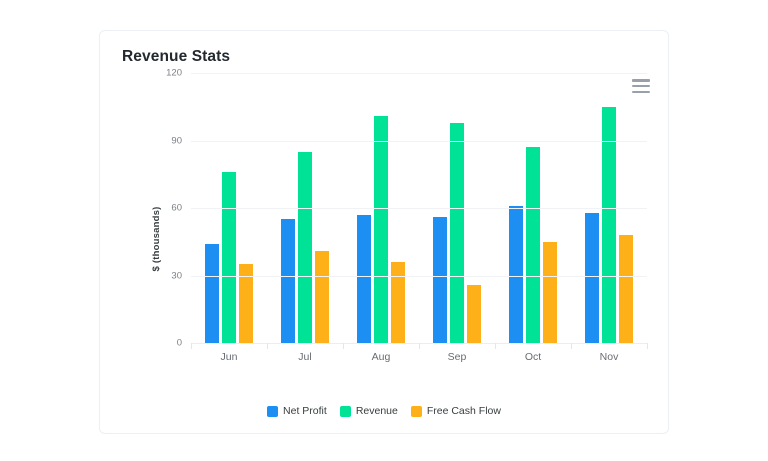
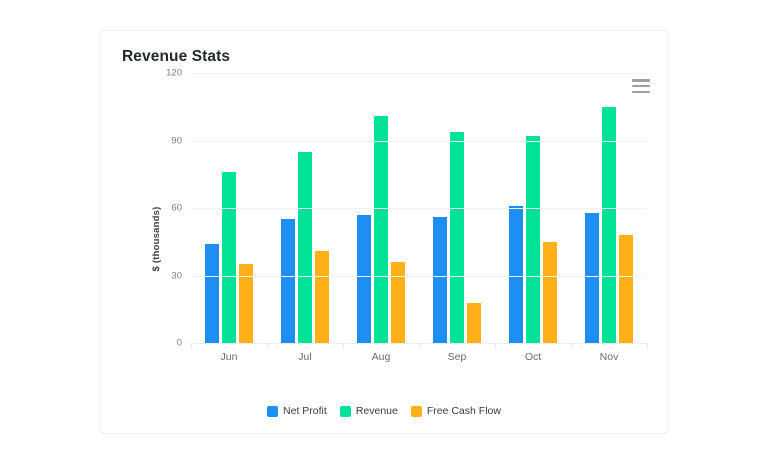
Revenue/Sep: 98 -> 94
Free Cash Flow/Sep: 26 -> 18
Revenue/Oct: 87 -> 92
